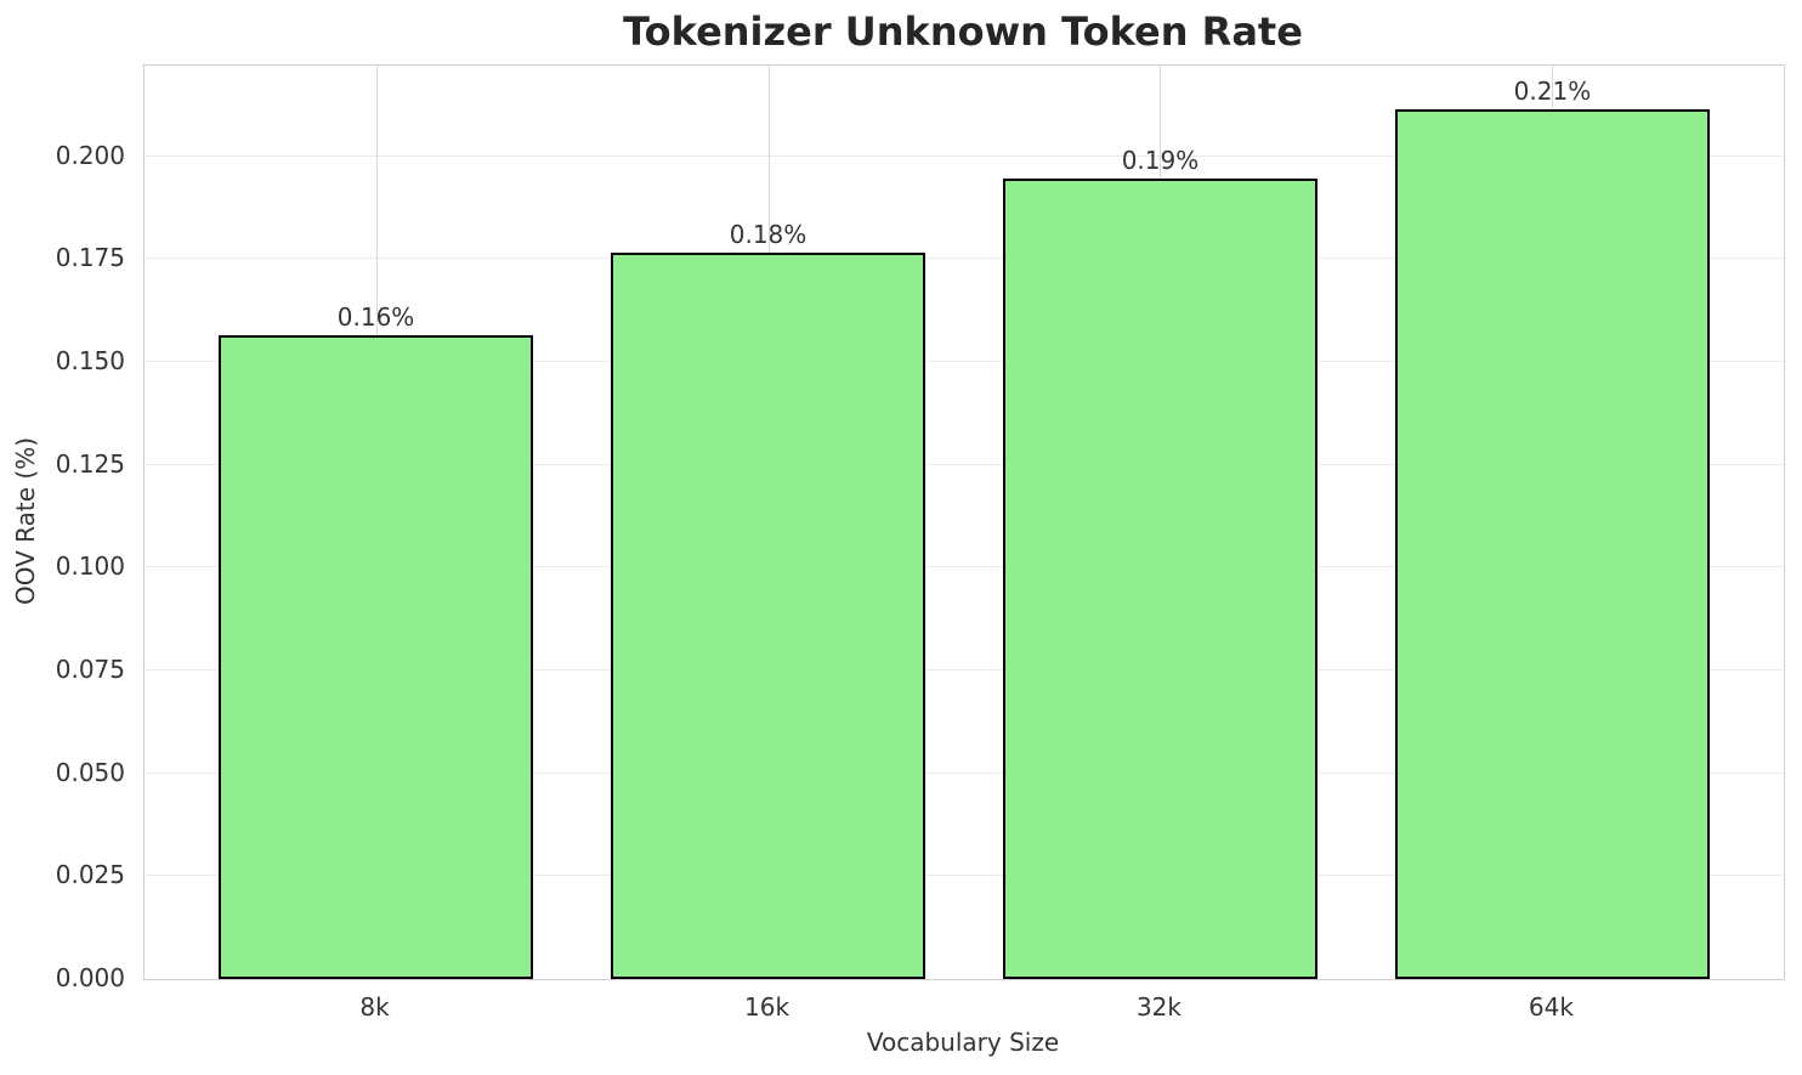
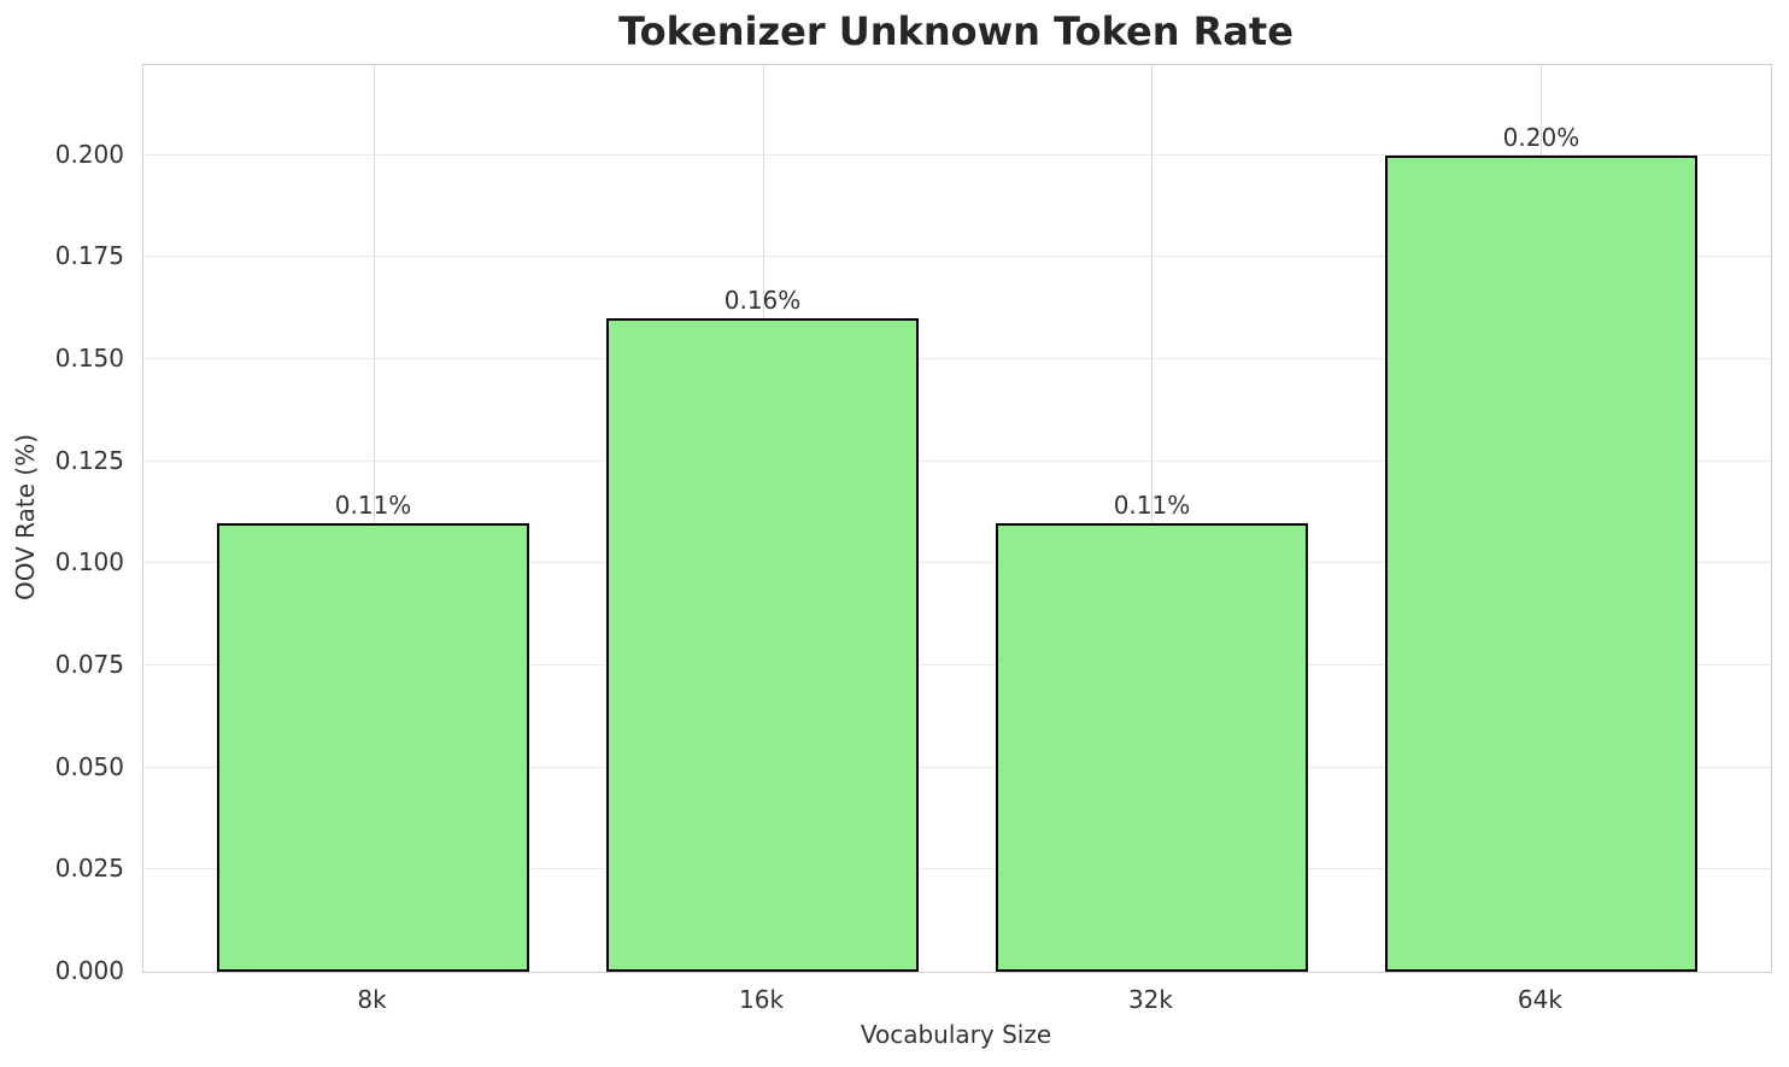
8k: 0.16% -> 0.11%
16k: 0.18% -> 0.16%
32k: 0.19% -> 0.11%
64k: 0.21% -> 0.20%
